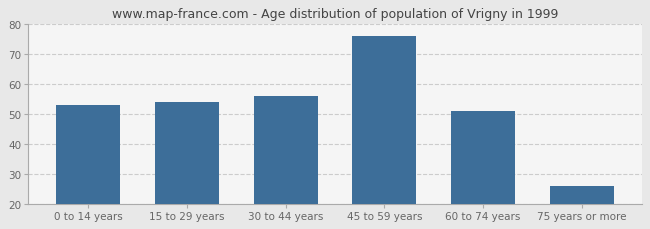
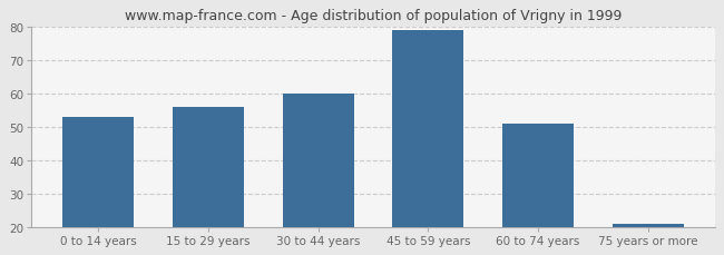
15 to 29 years: 54 -> 56
30 to 44 years: 56 -> 60
45 to 59 years: 76 -> 79
75 years or more: 26 -> 21
